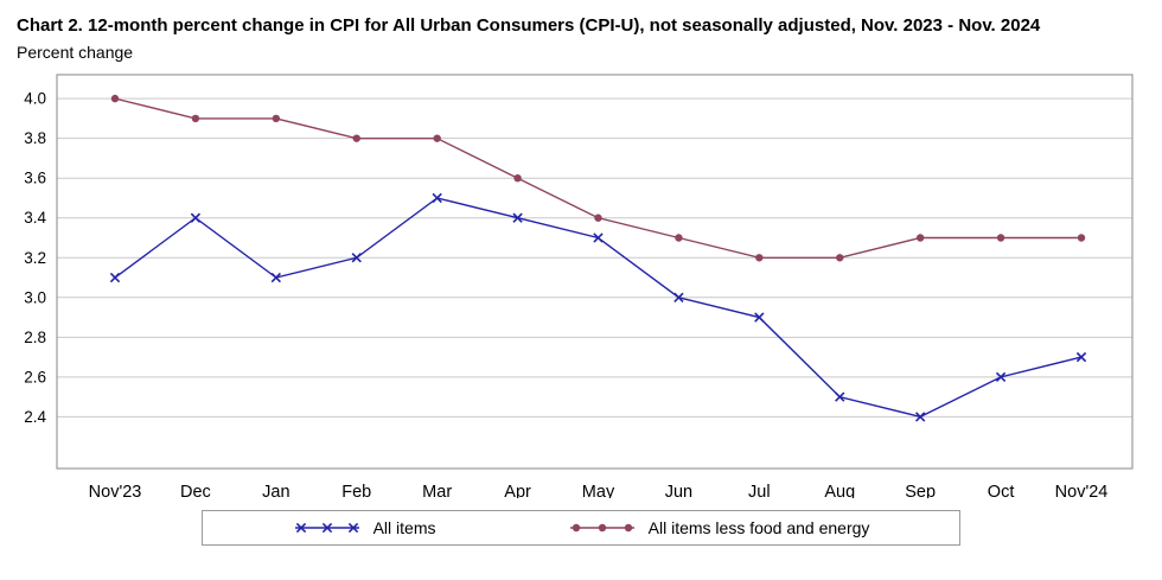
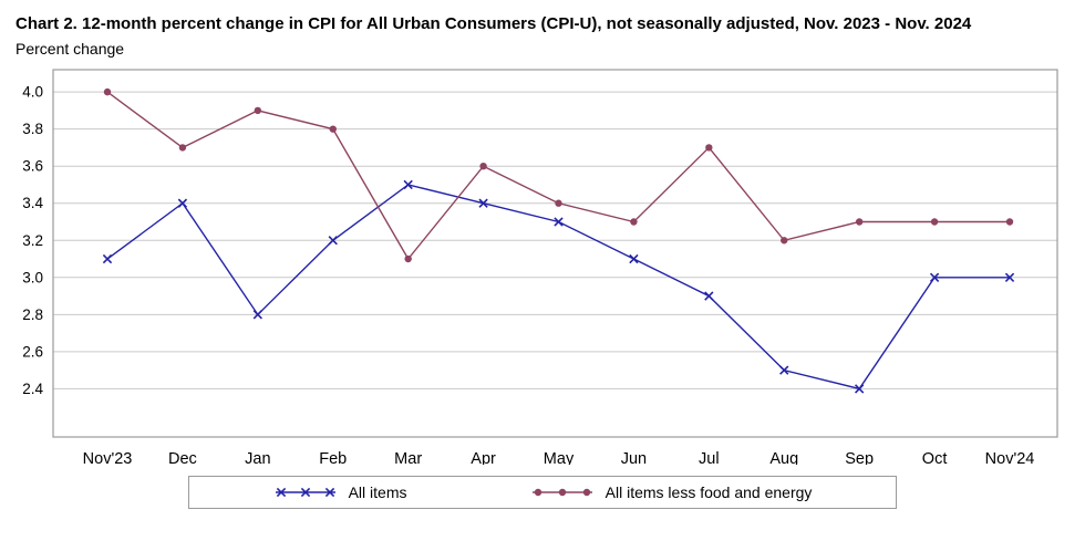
All items less food and energy/Dec: 3.9 -> 3.7
All items/Jan: 3.1 -> 2.8
All items less food and energy/Mar: 3.8 -> 3.1
All items/Jun: 3.0 -> 3.1
All items less food and energy/Jul: 3.2 -> 3.7
All items/Oct: 2.6 -> 3.0
All items/Nov'24: 2.7 -> 3.0
